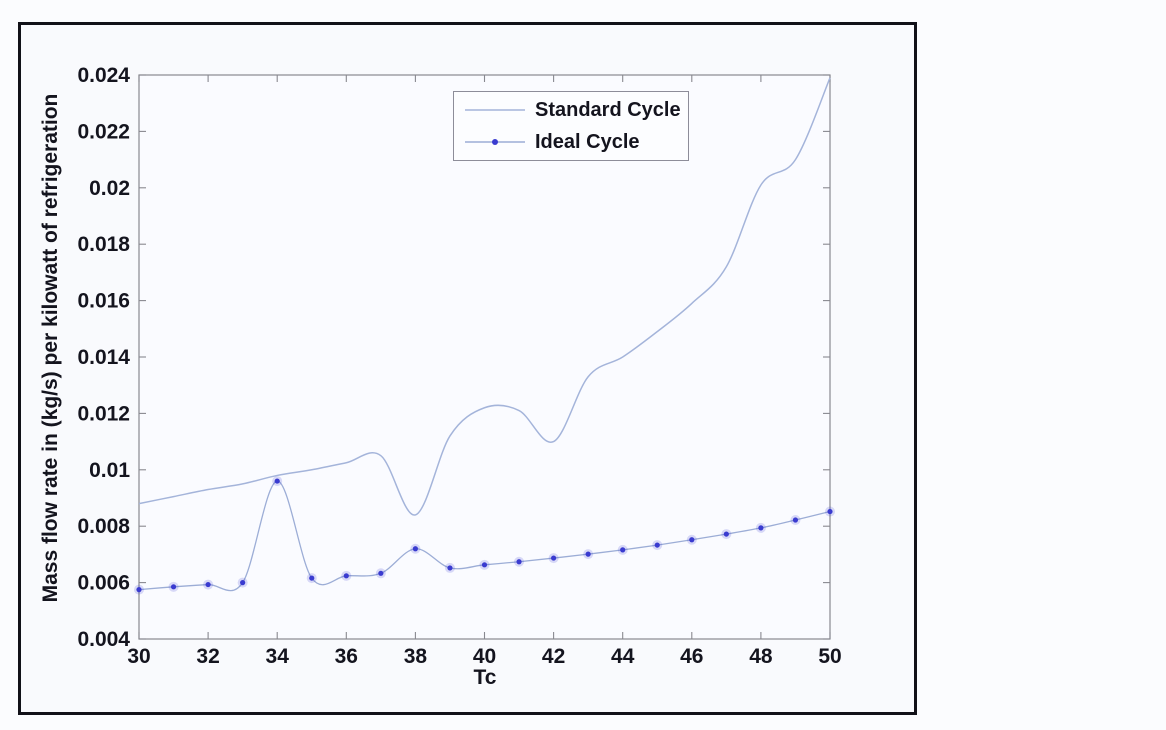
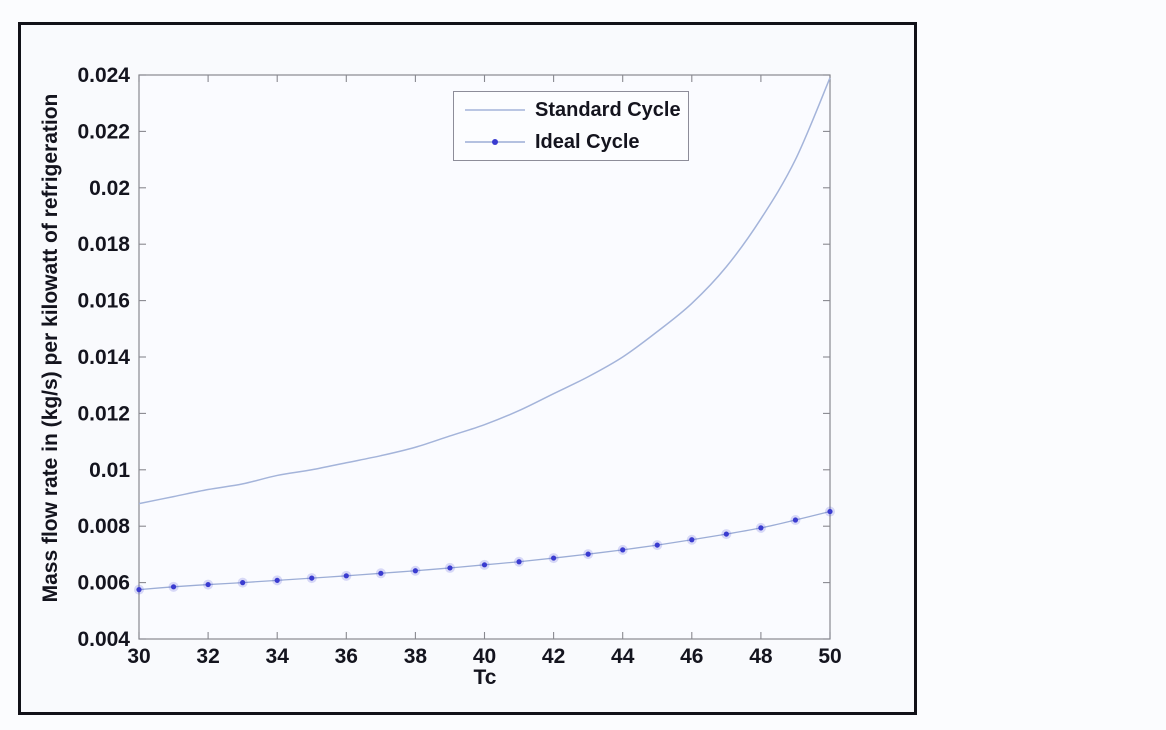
Ideal Cycle/34: 0.0096 -> 0.0061
Standard Cycle/38: 0.0084 -> 0.0108
Ideal Cycle/38: 0.0072 -> 0.0064
Standard Cycle/40: 0.0122 -> 0.0116
Standard Cycle/42: 0.0110 -> 0.0127
Standard Cycle/48: 0.0201 -> 0.0189
